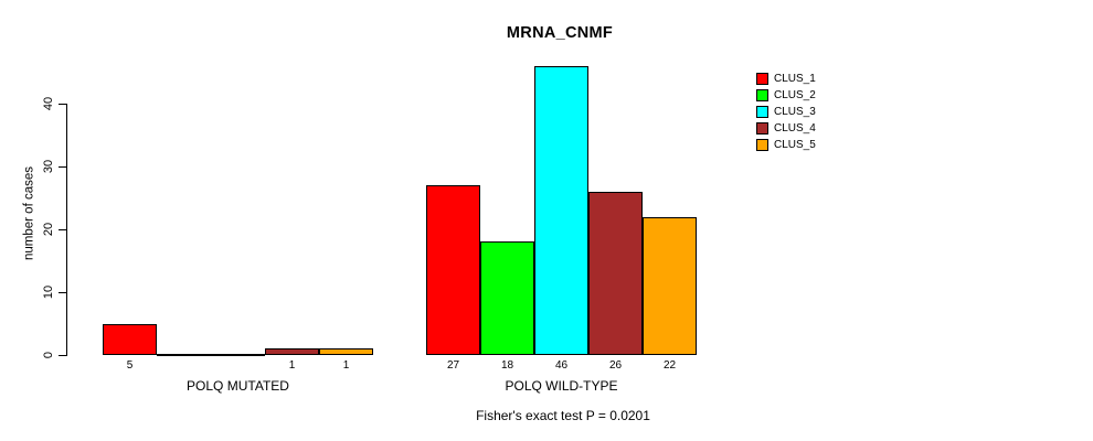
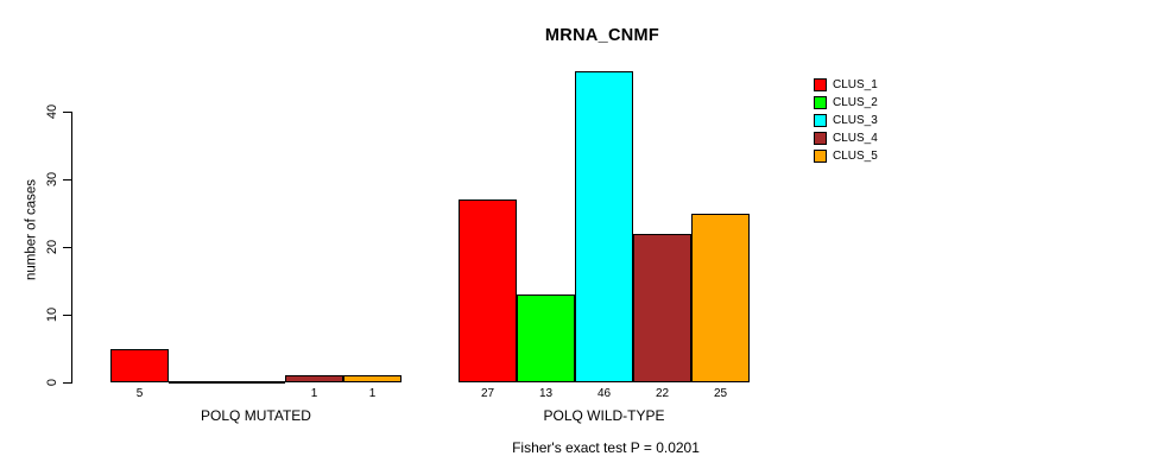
CLUS_2/POLQ WILD-TYPE: 18 -> 13
CLUS_4/POLQ WILD-TYPE: 26 -> 22
CLUS_5/POLQ WILD-TYPE: 22 -> 25
